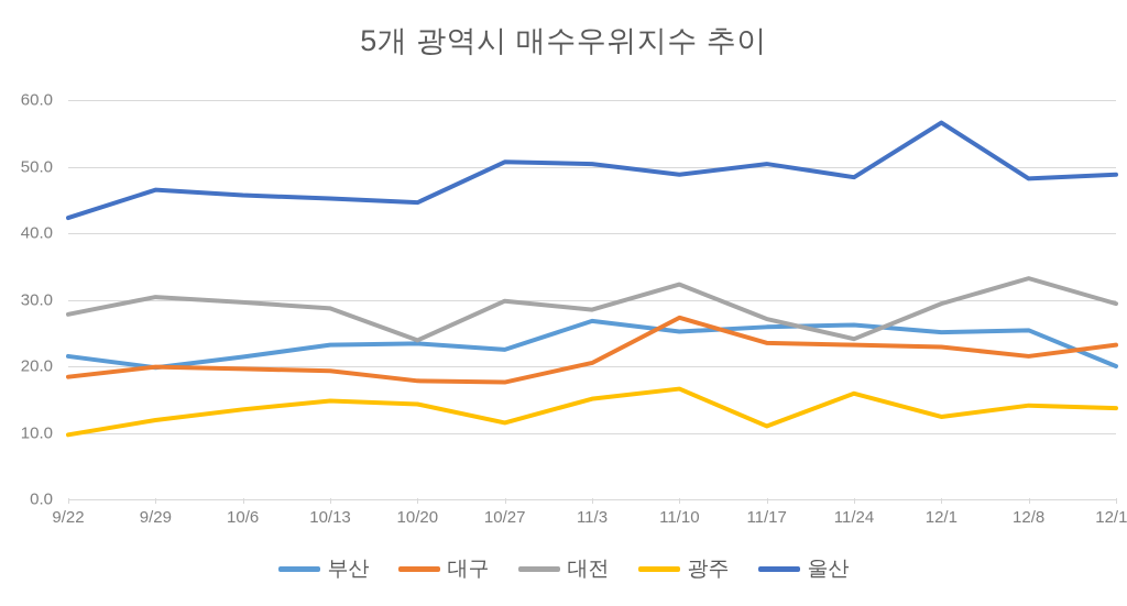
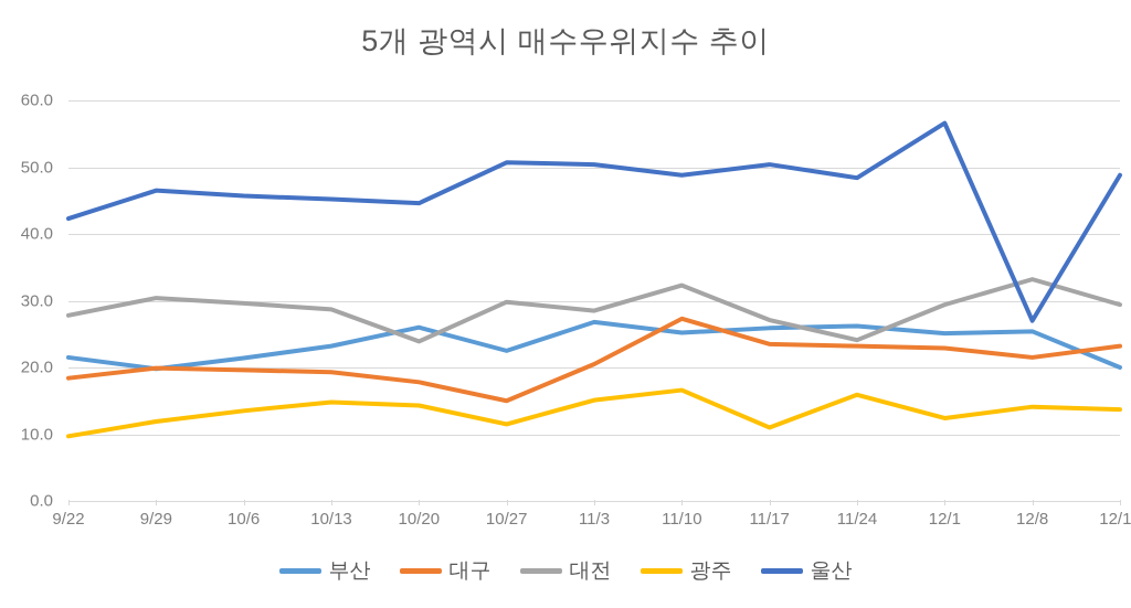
부산/10/20: 23 -> 26
대구/10/27: 18 -> 15
울산/12/8: 48 -> 27
